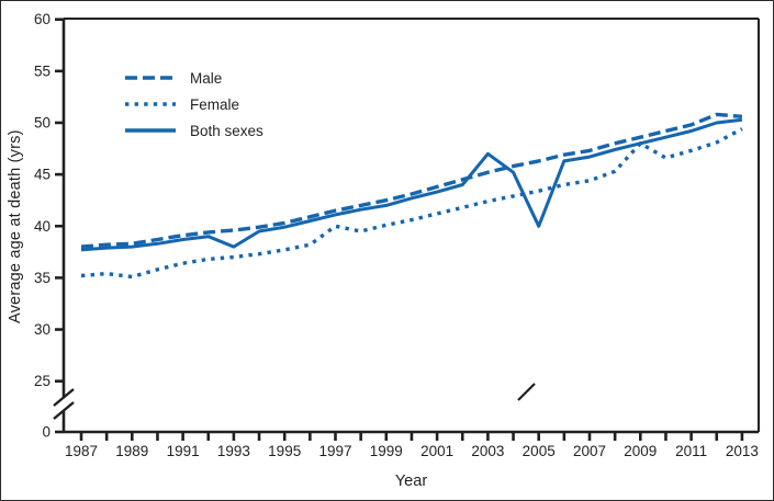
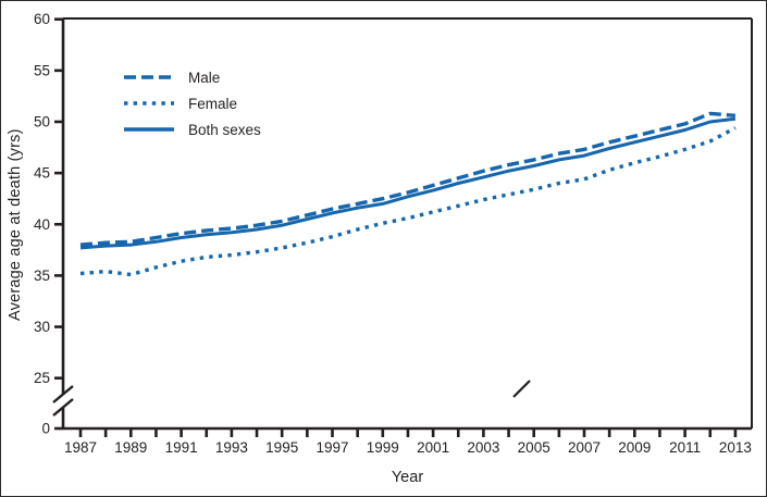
Both sexes/1993: 38 -> 39
Female/1997: 40 -> 39
Both sexes/2003: 47 -> 45
Both sexes/2005: 40 -> 46
Female/2009: 48 -> 46
